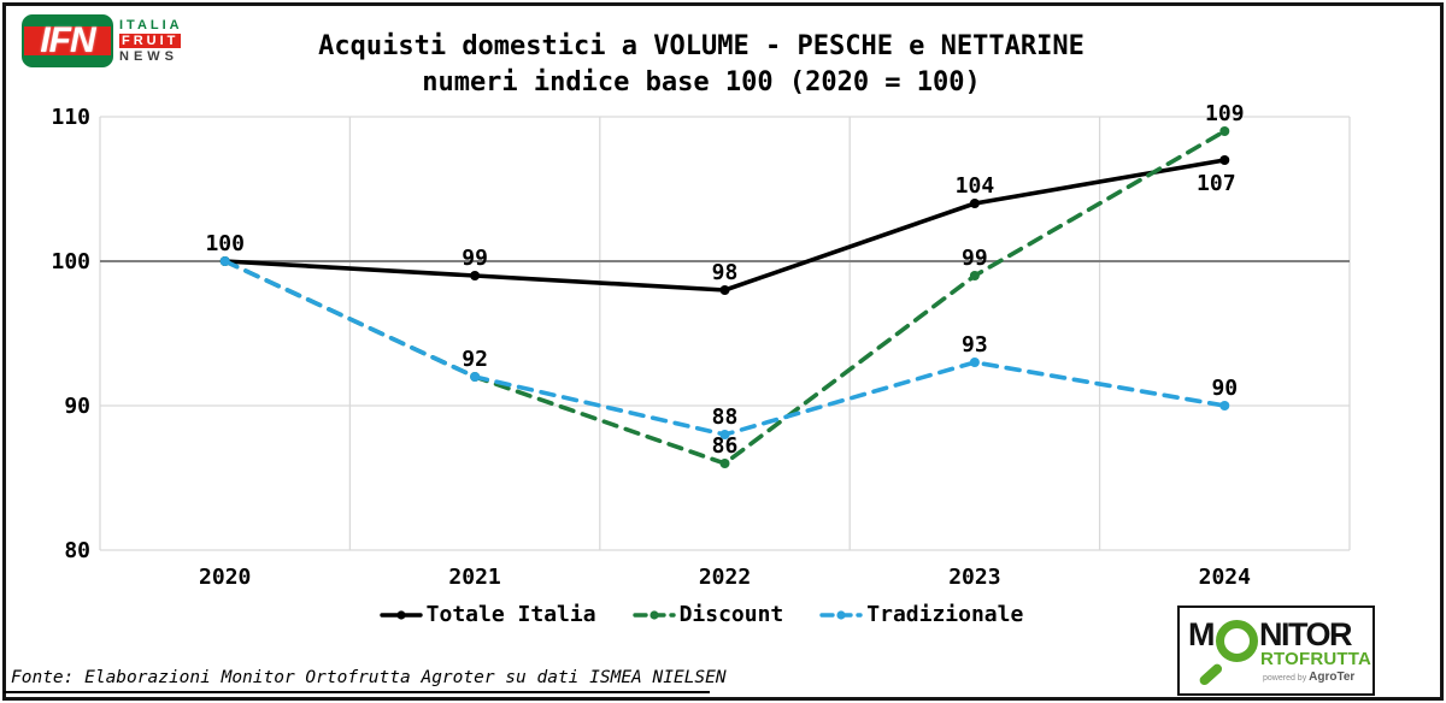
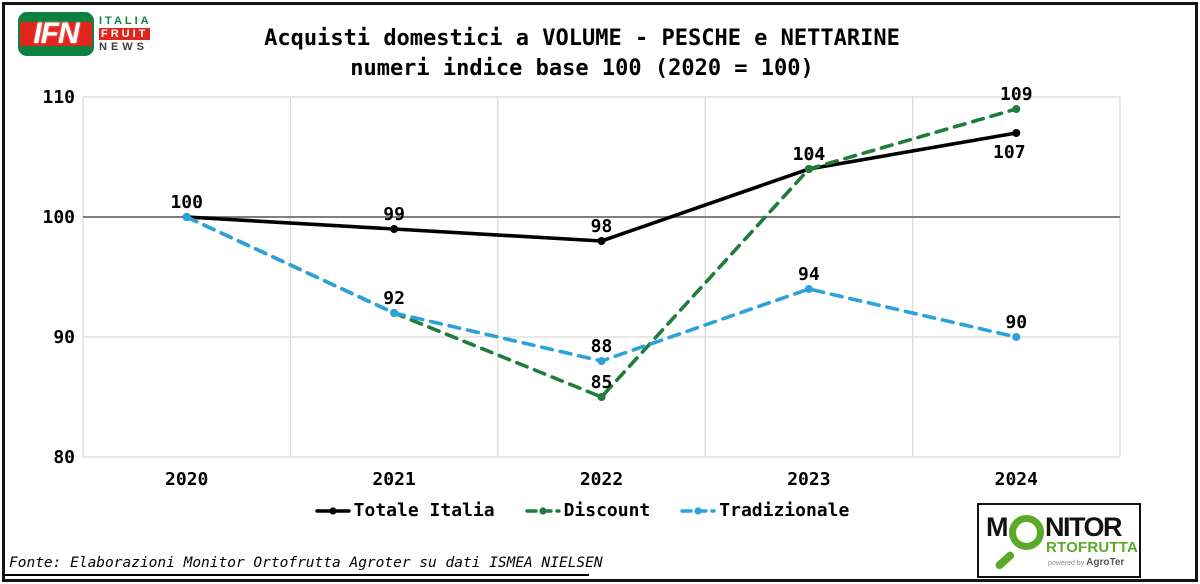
Discount/2022: 86 -> 85
Discount/2023: 99 -> 104
Tradizionale/2023: 93 -> 94
